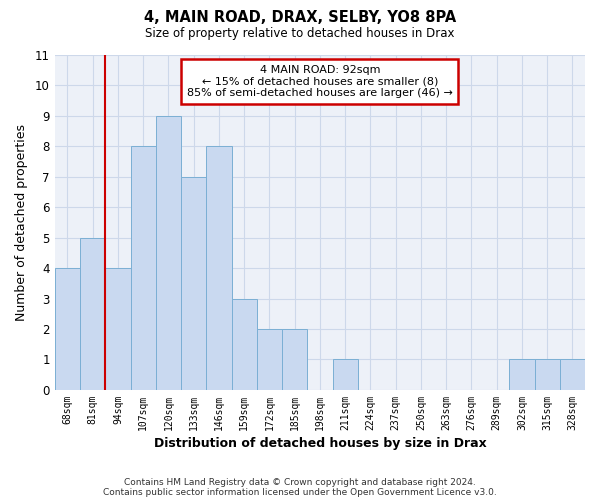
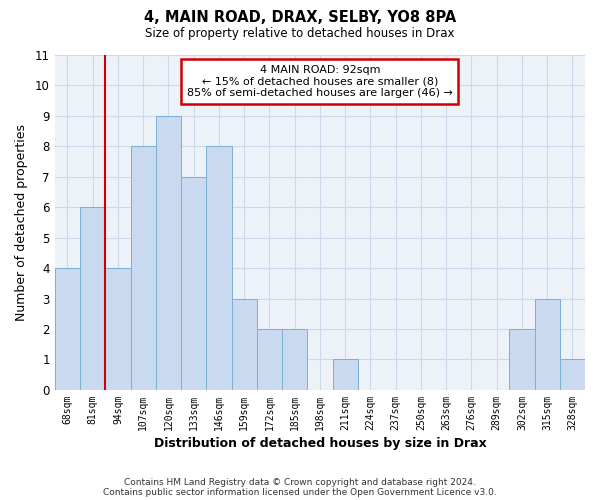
81sqm: 5 -> 6
302sqm: 1 -> 2
315sqm: 1 -> 3
